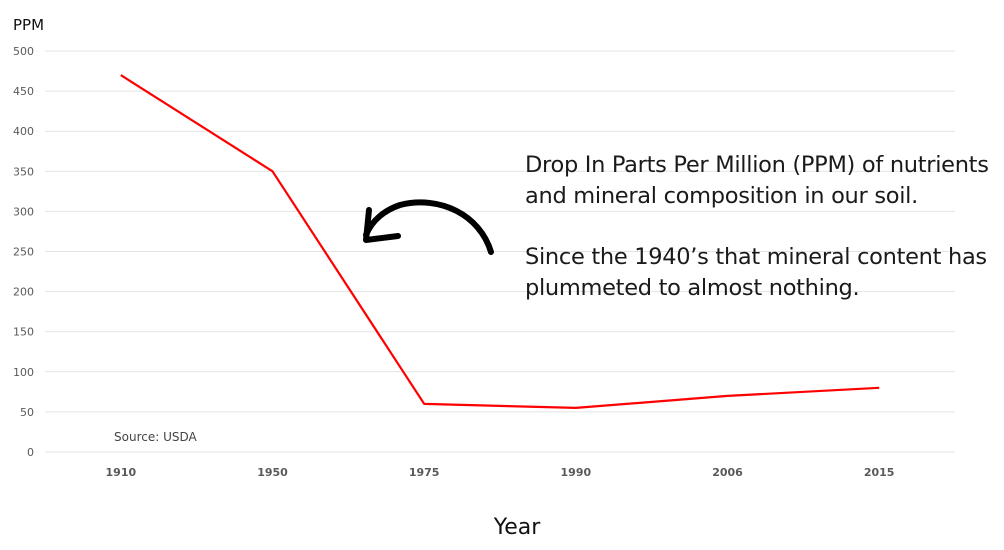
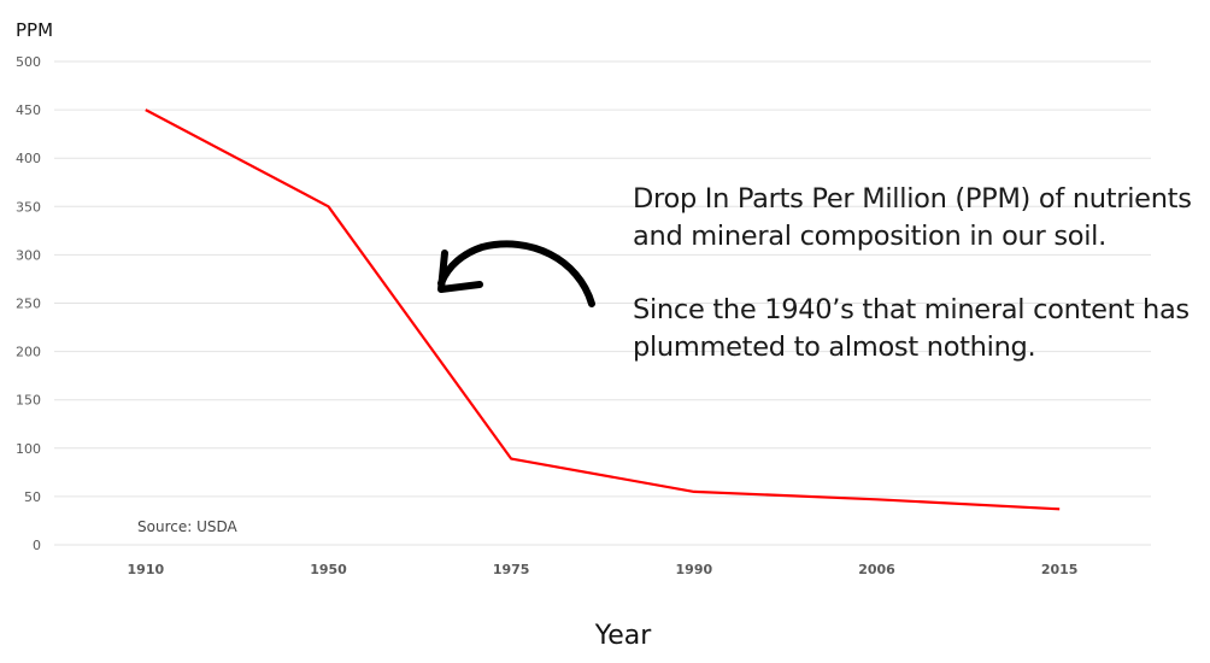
1910: 470 -> 450
1975: 60 -> 90
2006: 70 -> 50
2015: 80 -> 40
